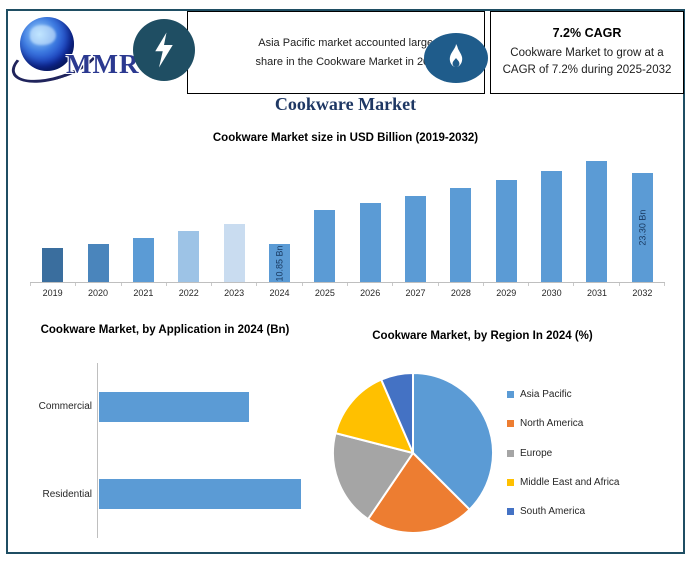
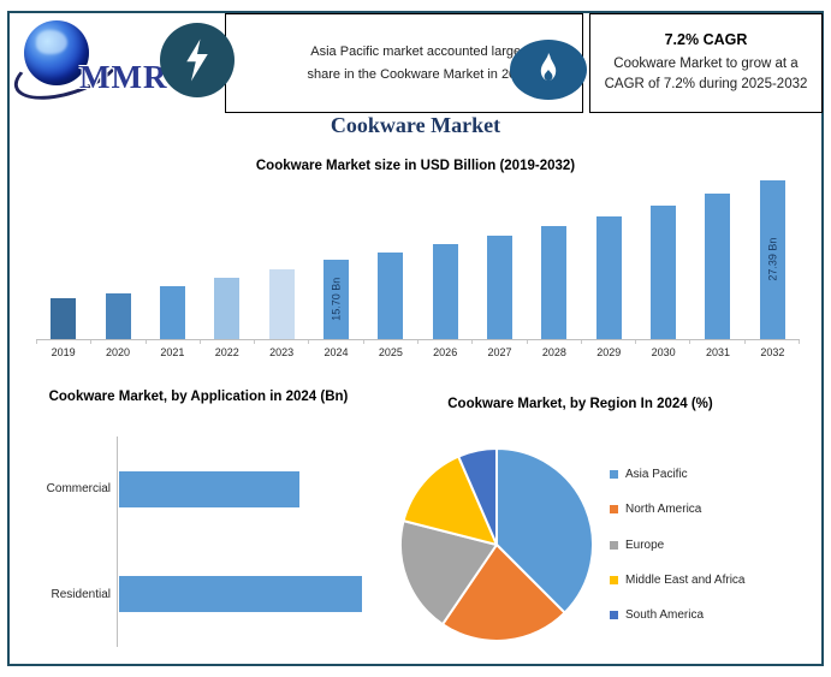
Cookware Market size in USD Billion (2019-2032)/2024: 10.85 -> 15.70
Cookware Market size in USD Billion (2019-2032)/2032: 23.30 -> 27.39
